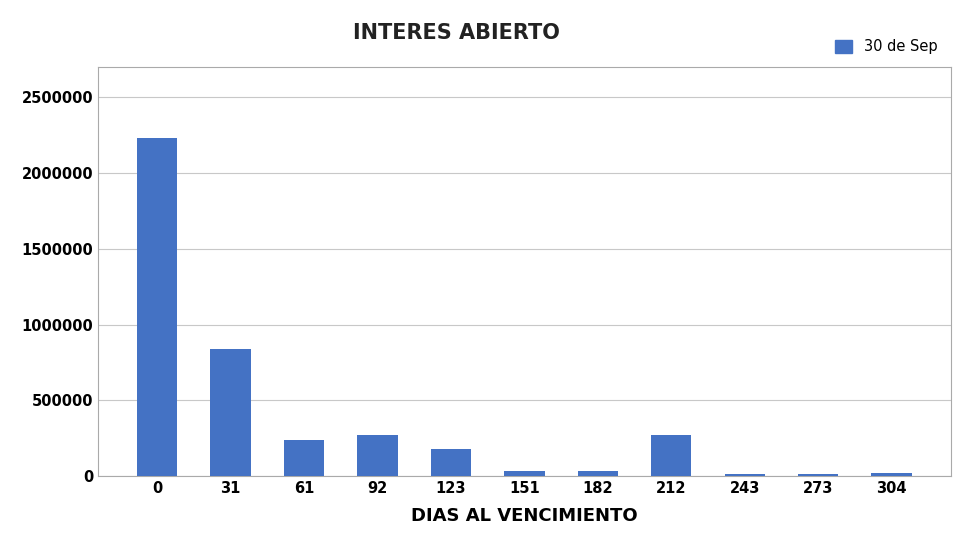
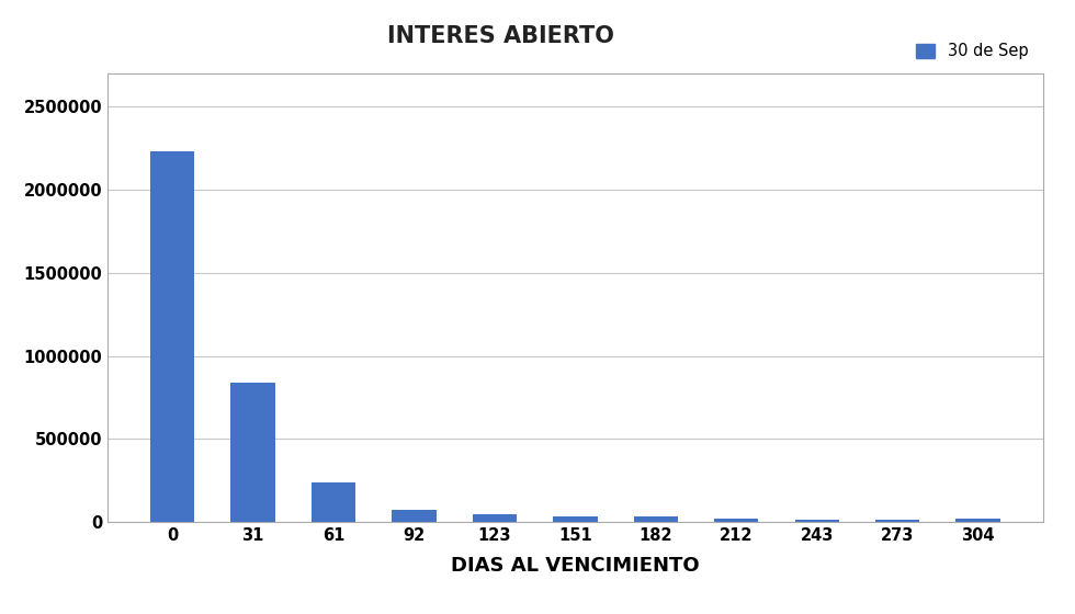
92: 270000 -> 80000
123: 180000 -> 50000
212: 270000 -> 20000
